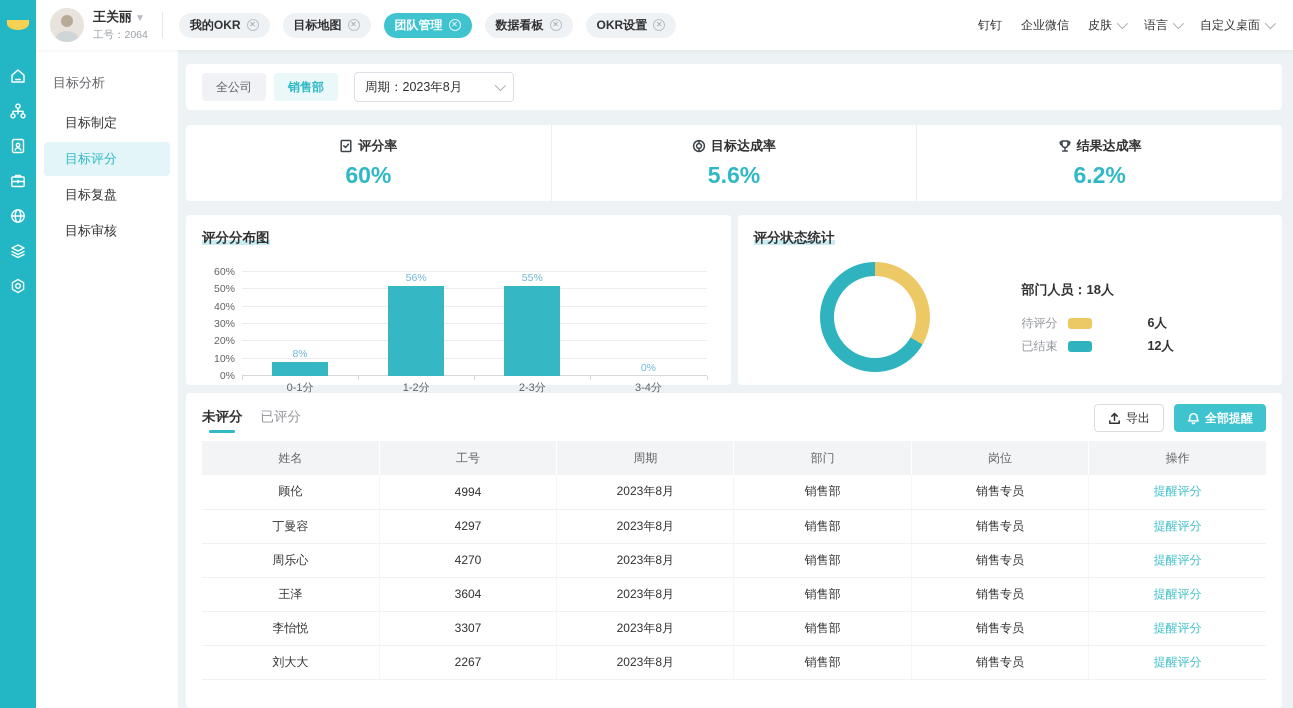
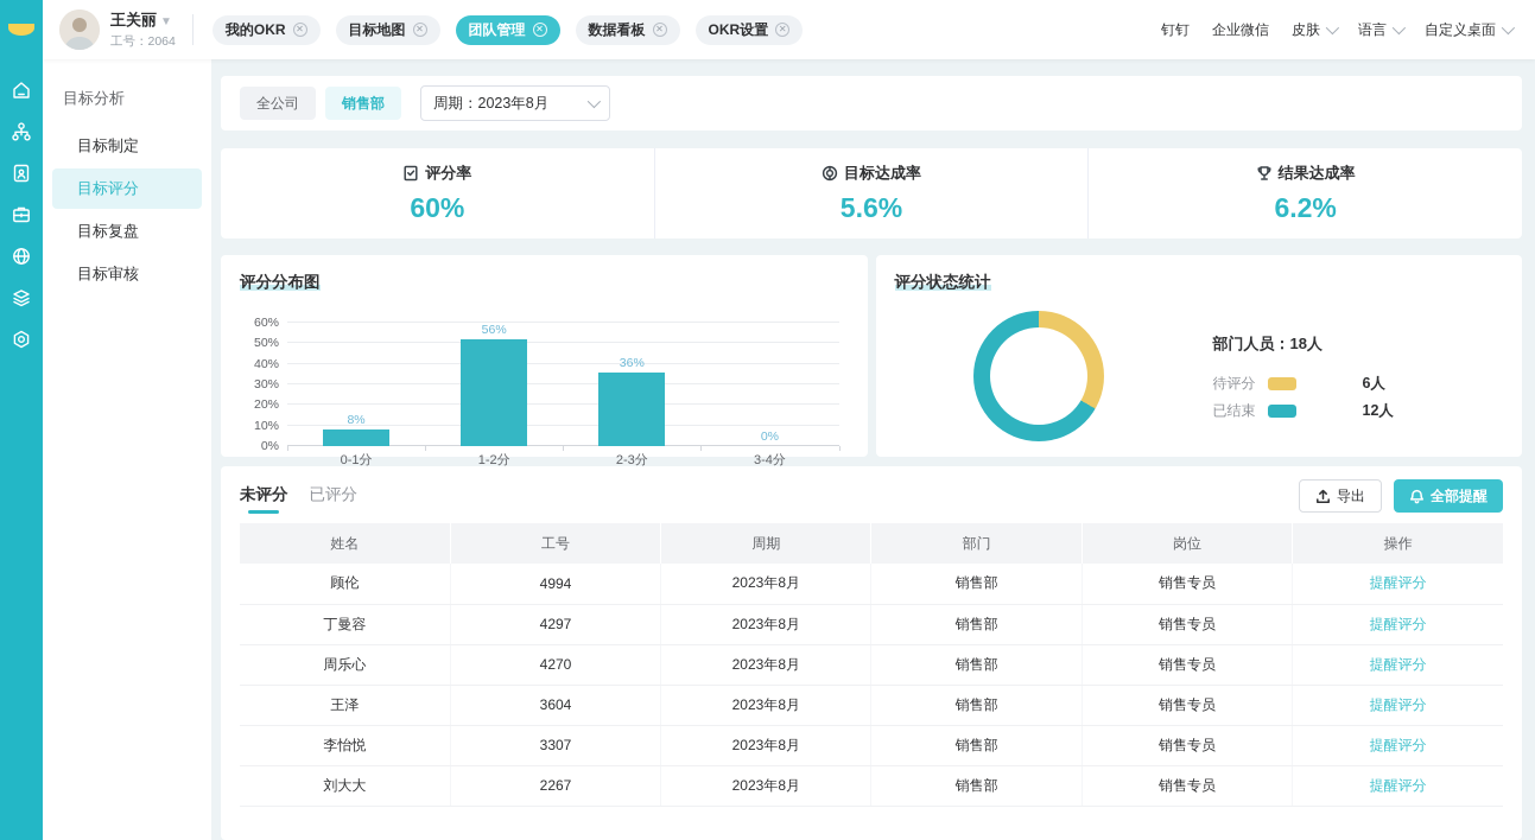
评分分布图/2-3分: 55% -> 36%
